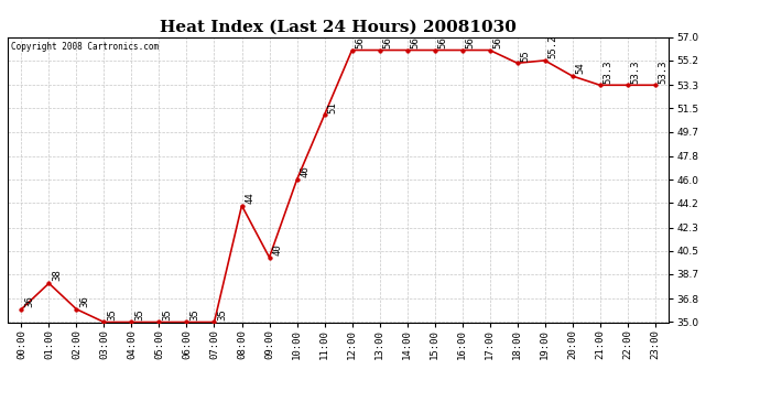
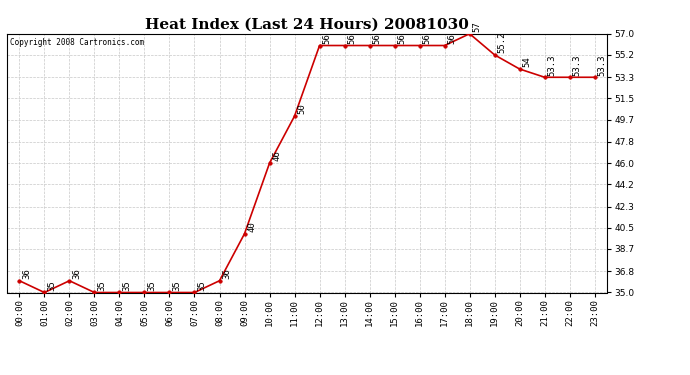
01:00: 38 -> 35
08:00: 44 -> 36
11:00: 51 -> 50
18:00: 55 -> 57
